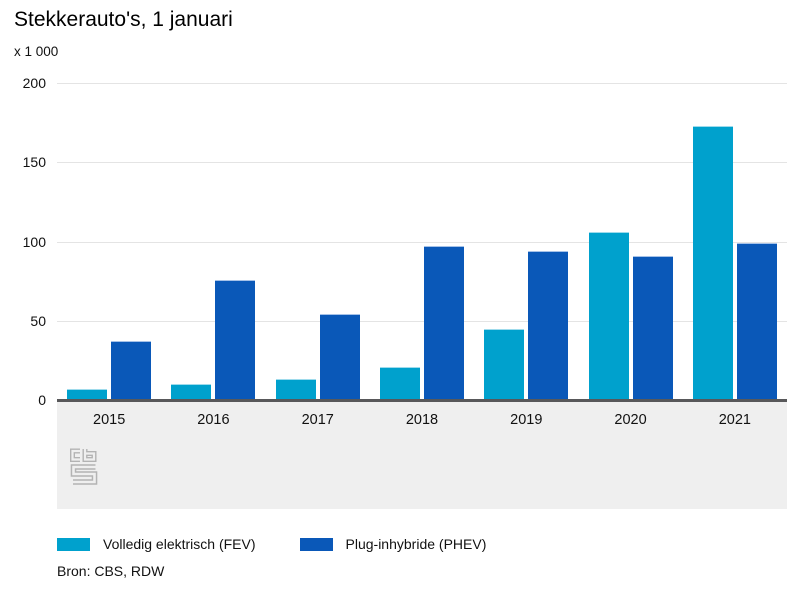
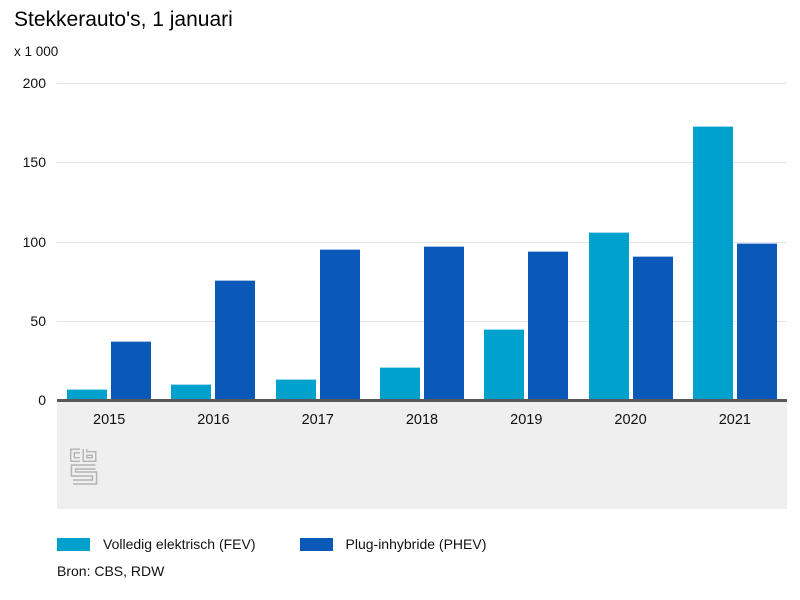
Plug-inhybride (PHEV)/2017: 54 -> 95
